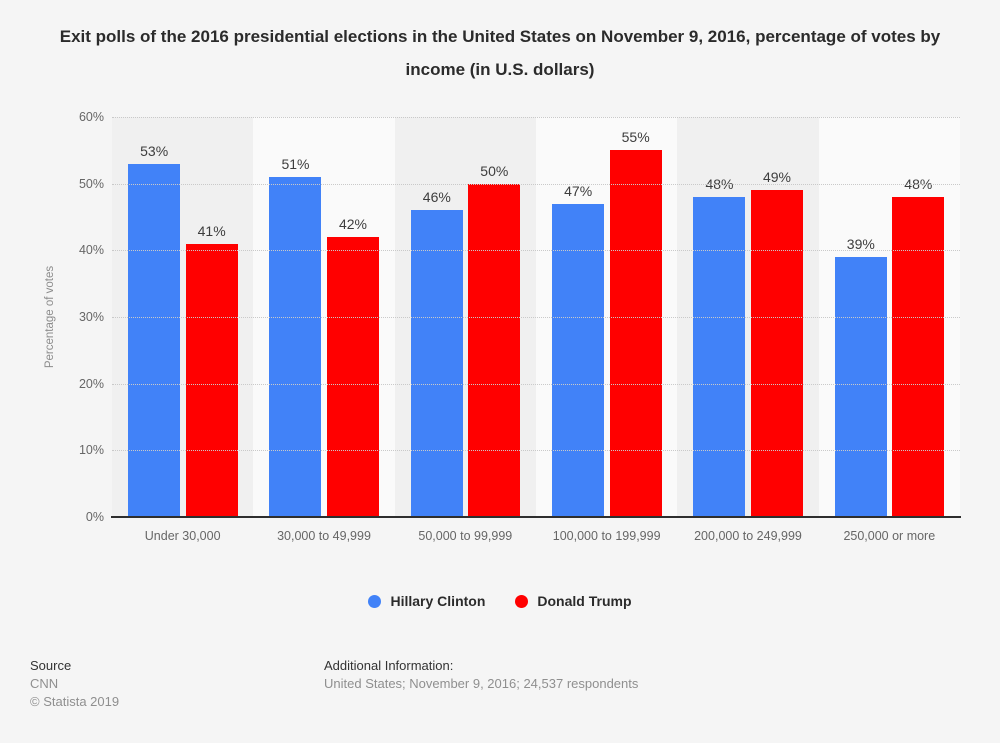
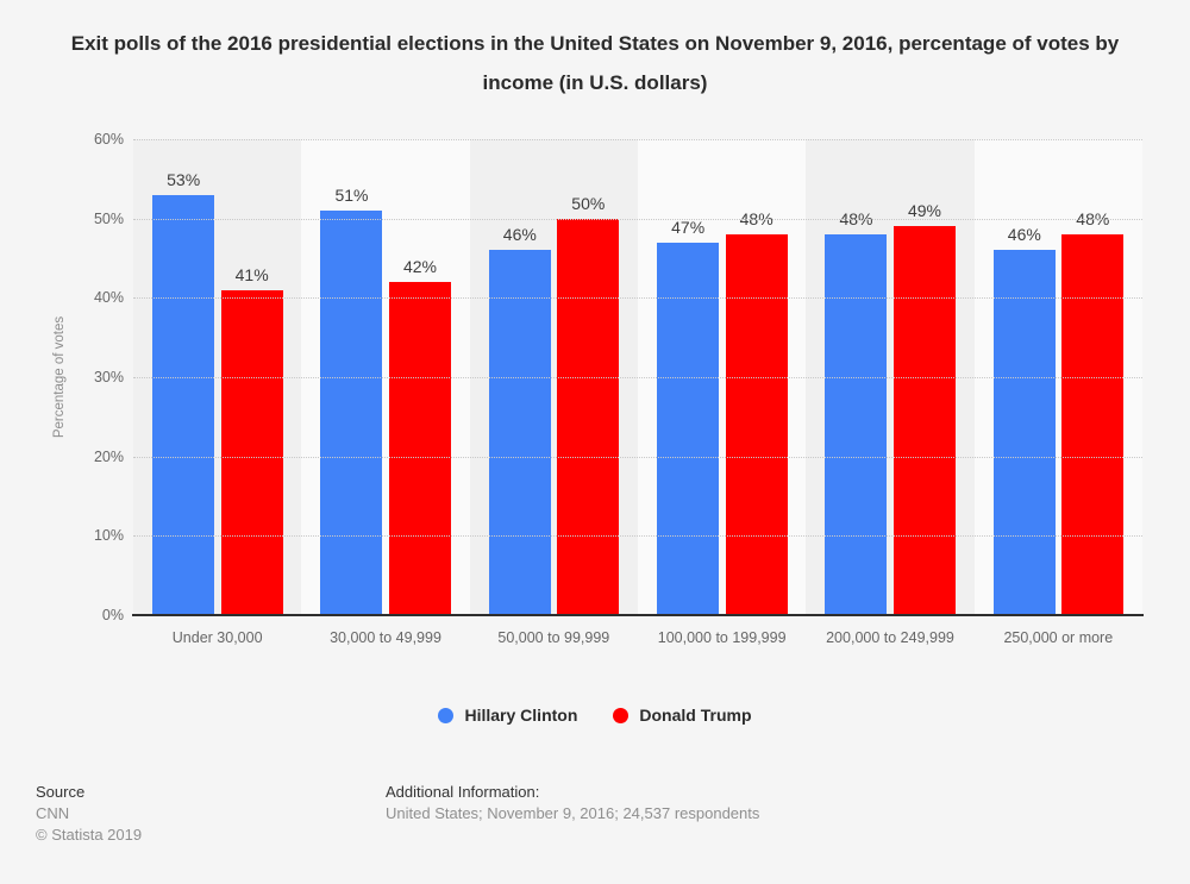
Donald Trump/100,000 to 199,999: 55% -> 48%
Hillary Clinton/250,000 or more: 39% -> 46%
